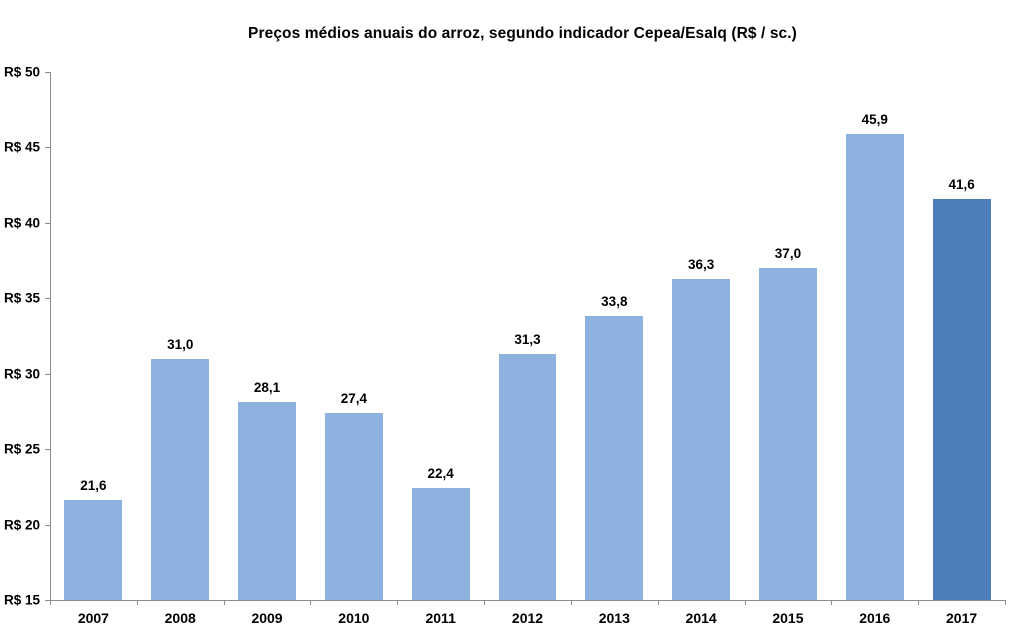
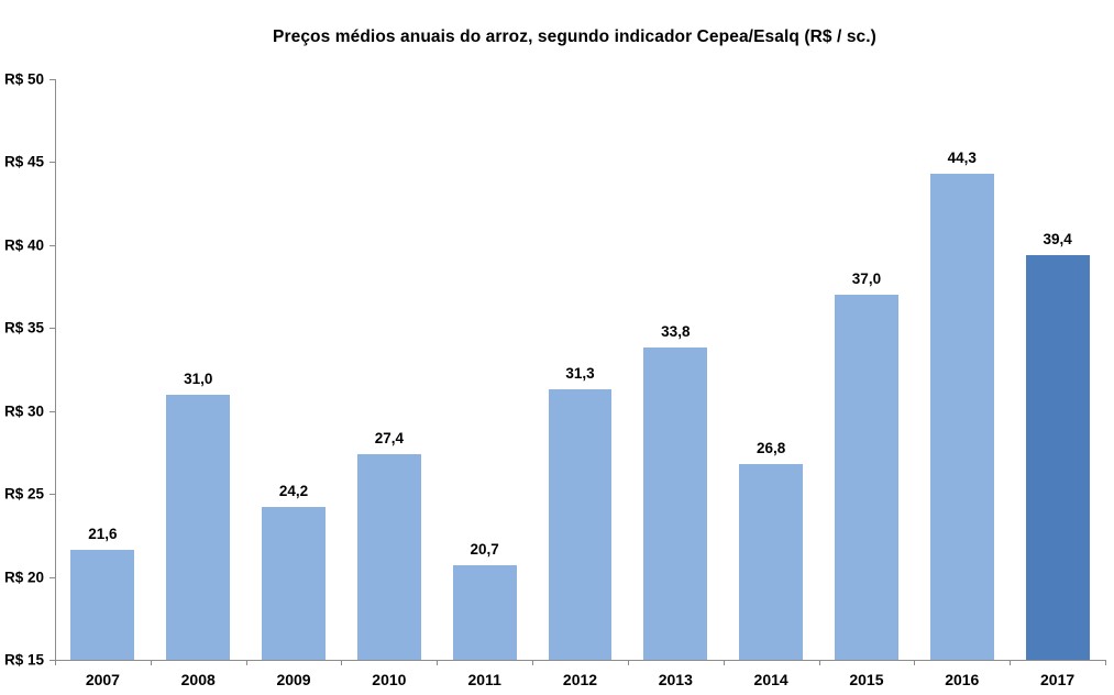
2009: 28,1 -> 24,2
2011: 22,4 -> 20,7
2014: 36,3 -> 26,8
2016: 45,9 -> 44,3
2017: 41,6 -> 39,4
